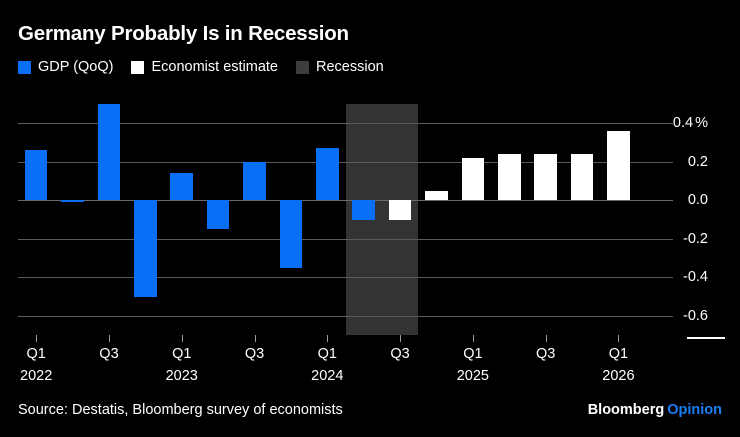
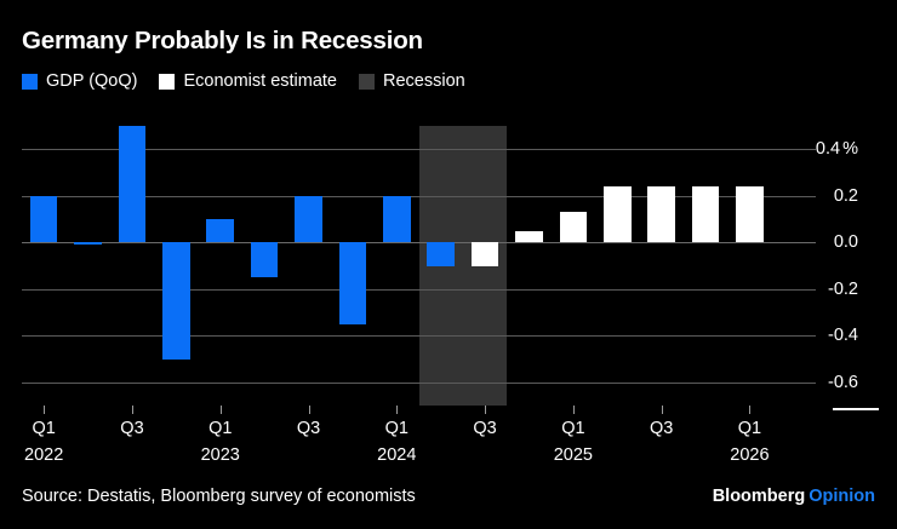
GDP (QoQ)/Q1 2022: 0.26 -> 0.20
GDP (QoQ)/Q1 2023: 0.14 -> 0.10
GDP (QoQ)/Q1 2024: 0.27 -> 0.20
Economist estimate/Q1 2025: 0.22 -> 0.13
Economist estimate/Q1 2026: 0.36 -> 0.24
